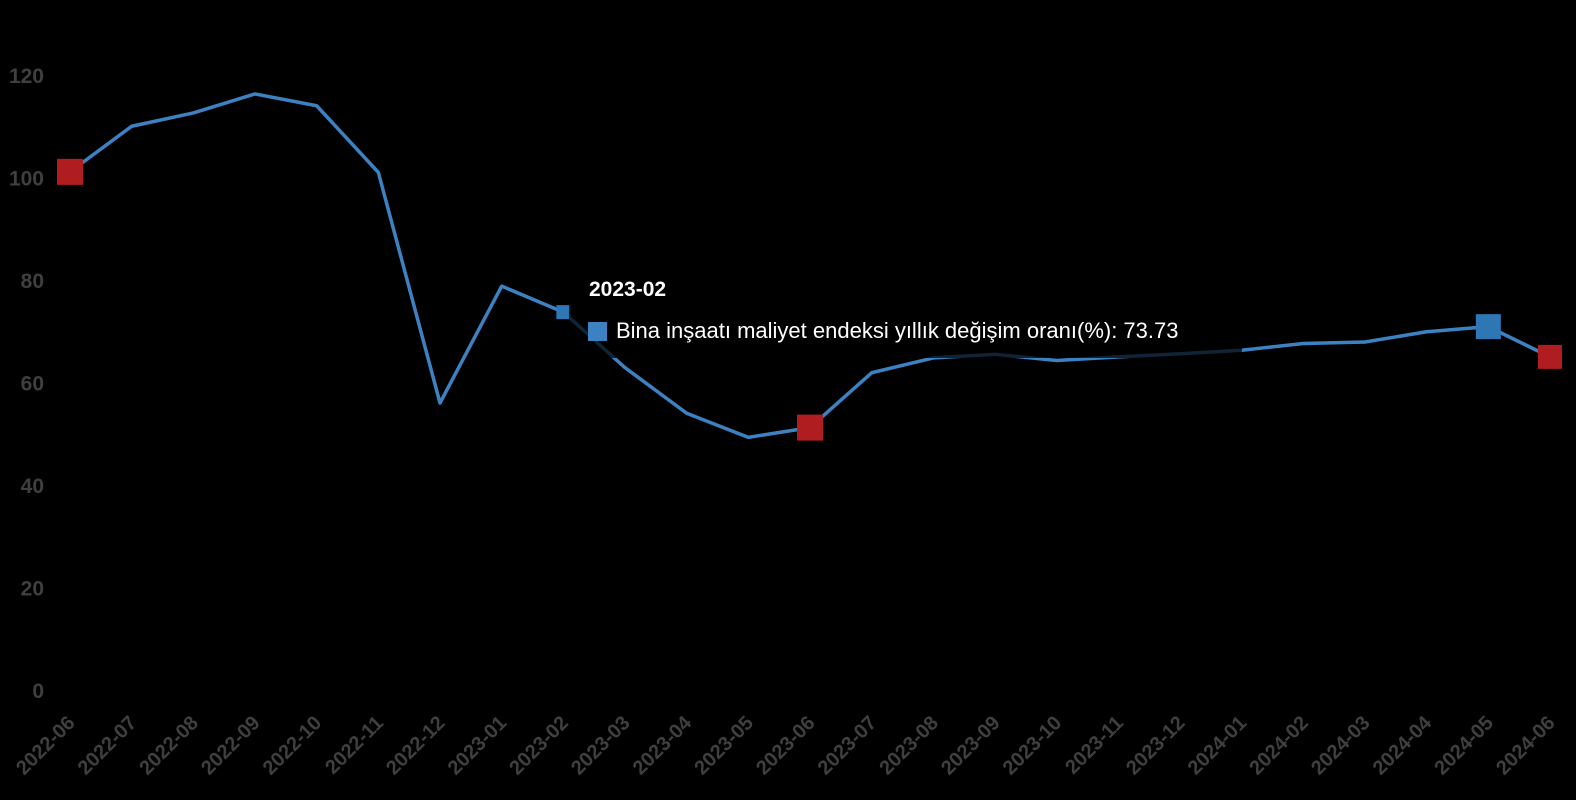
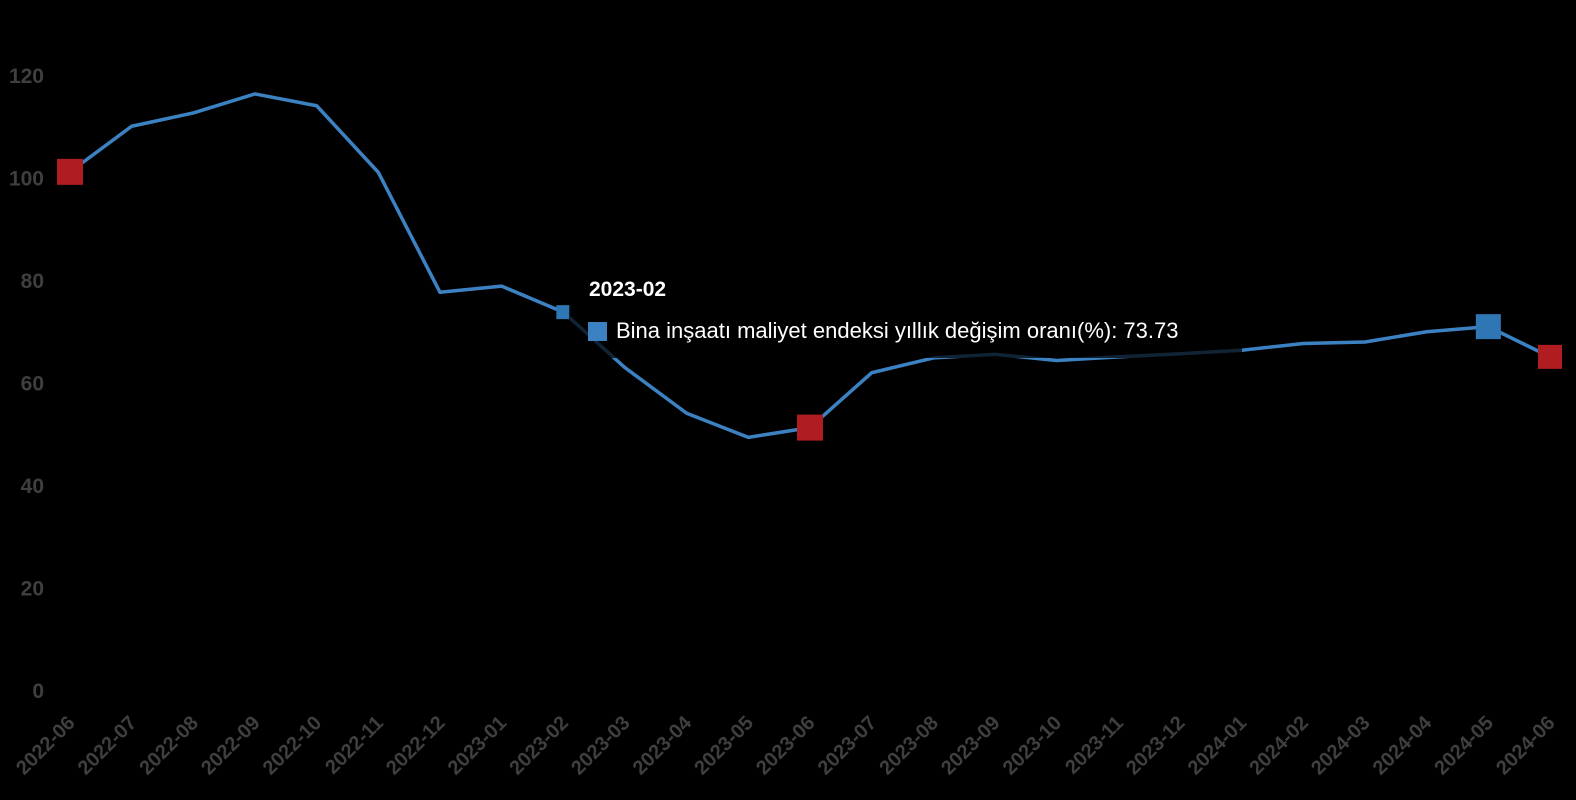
2022-12: 56 -> 78
